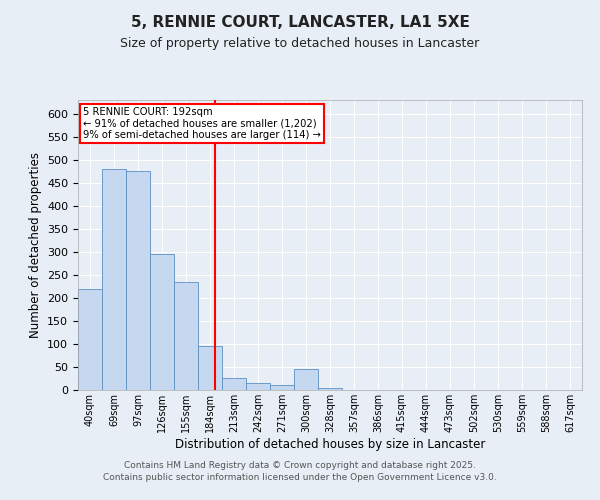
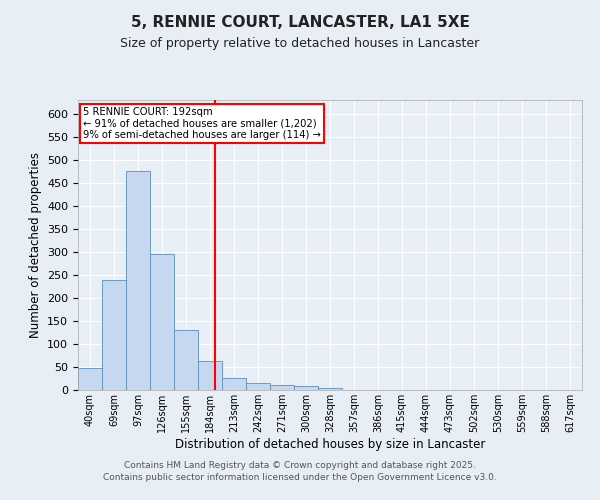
40sqm: 220 -> 48
69sqm: 480 -> 240
155sqm: 235 -> 130
184sqm: 95 -> 63
300sqm: 45 -> 8
